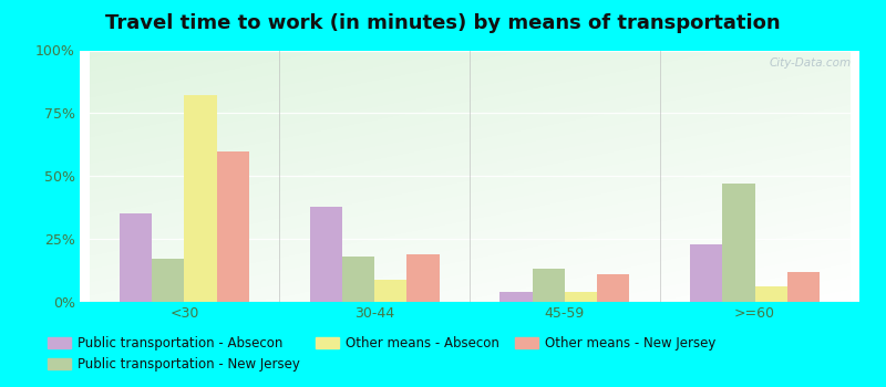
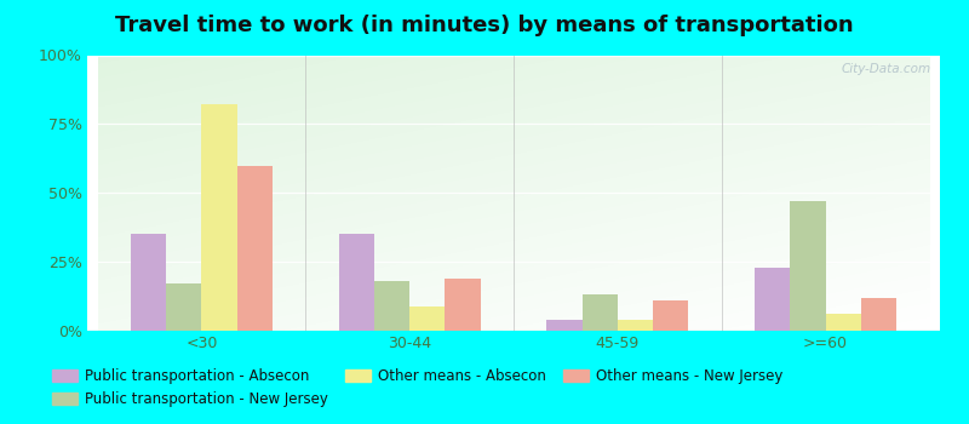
Public transportation - Absecon/30-44: 38% -> 35%
